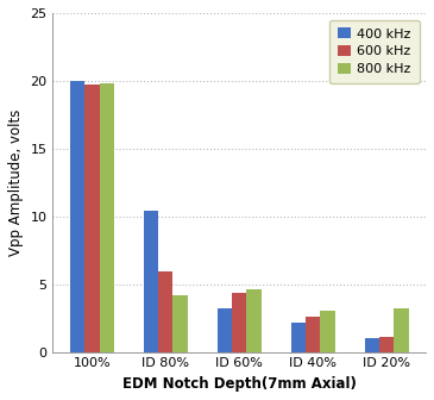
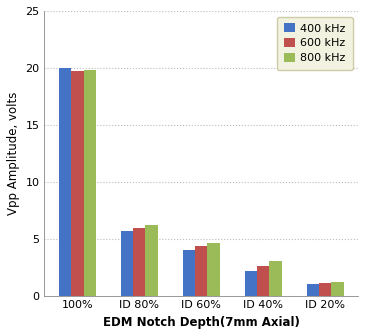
400 kHz/ID 80%: 10.4 -> 5.7
800 kHz/ID 80%: 4.2 -> 6.2
400 kHz/ID 60%: 3.2 -> 4.0
800 kHz/ID 20%: 3.2 -> 1.2
